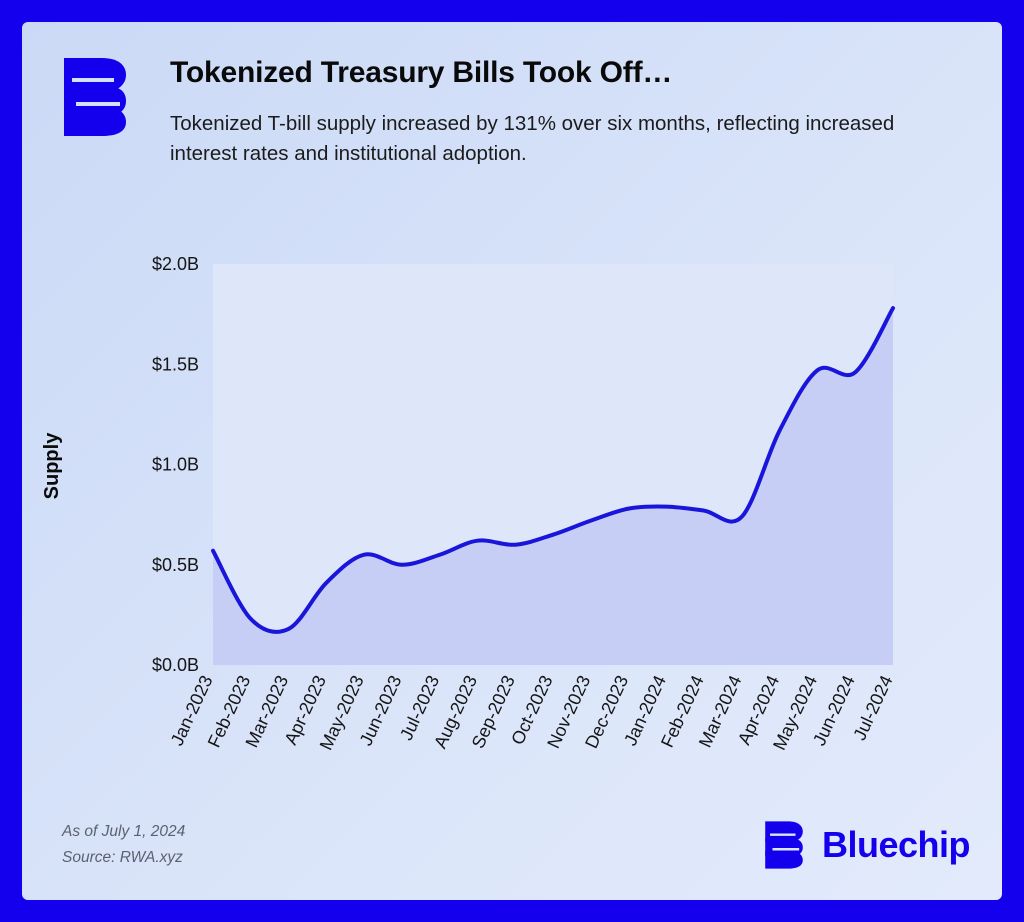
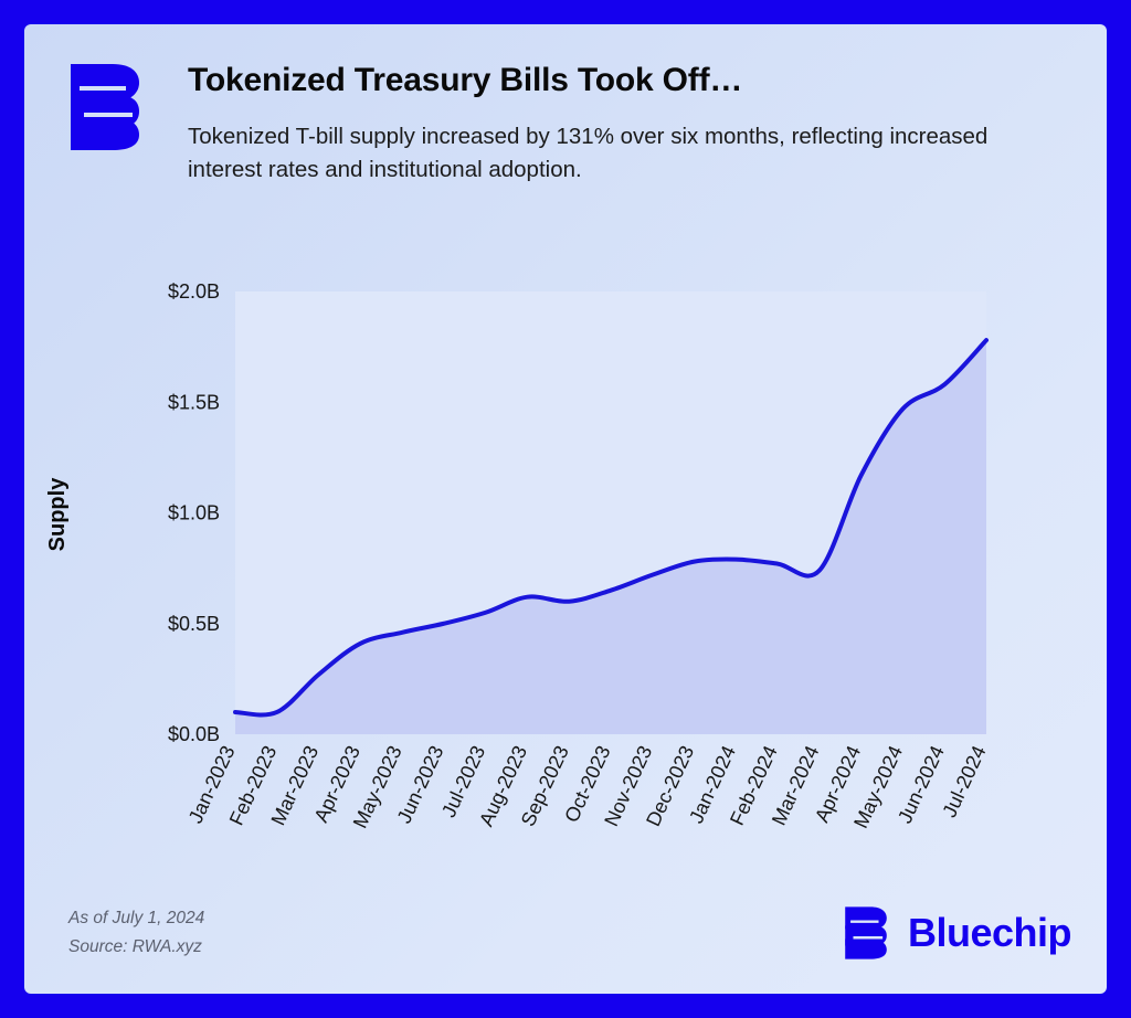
Jan-2023: $0.57B -> $0.10B
Feb-2023: $0.23B -> $0.10B
Mar-2023: $0.18B -> $0.27B
May-2023: $0.55B -> $0.46B
Jun-2024: $1.46B -> $1.58B
